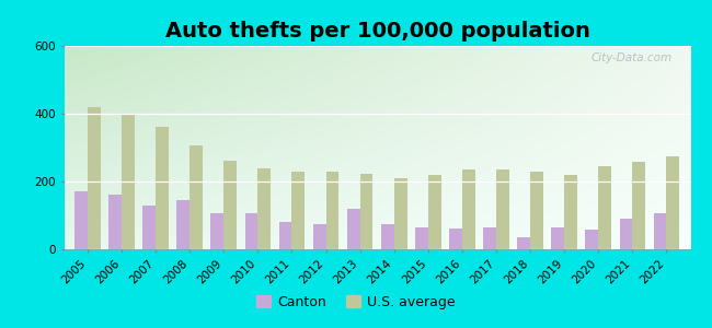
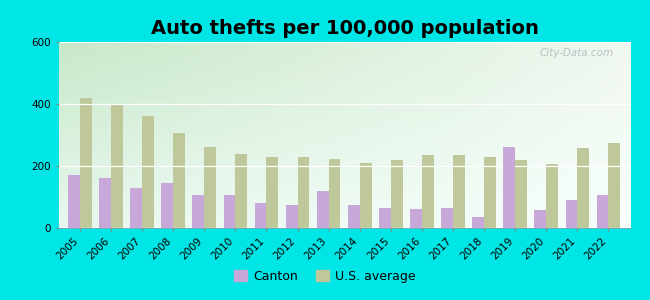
Canton/2019: 65 -> 260
U.S. average/2020: 245 -> 205
